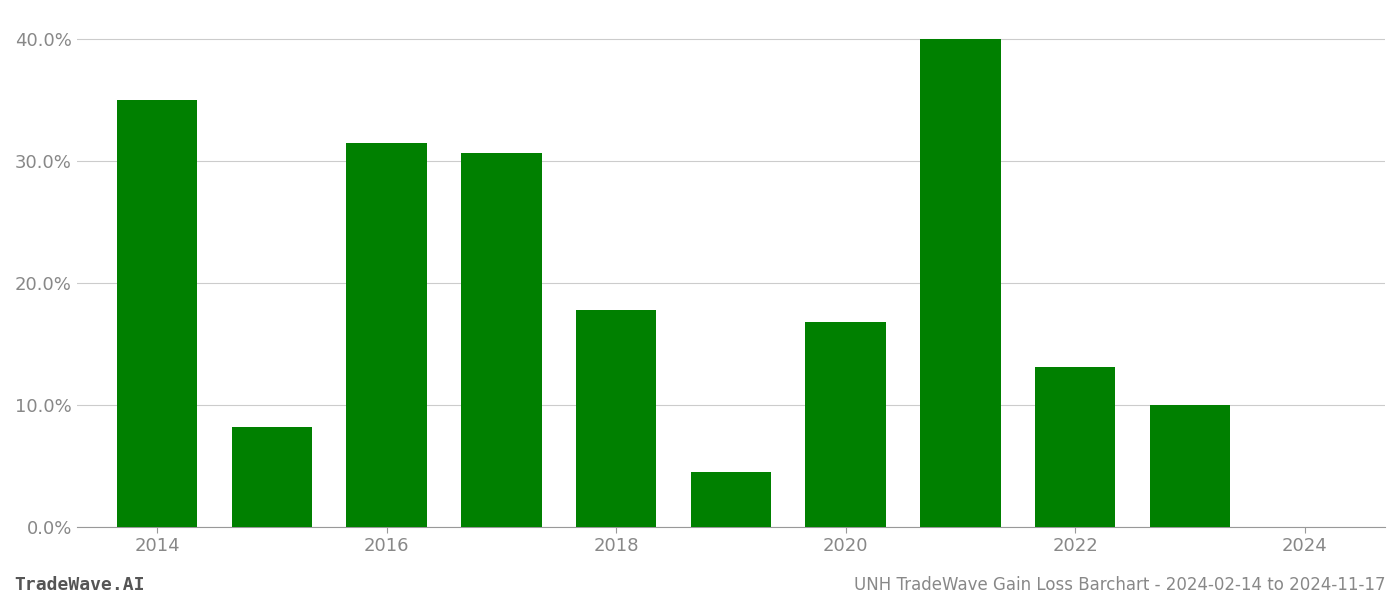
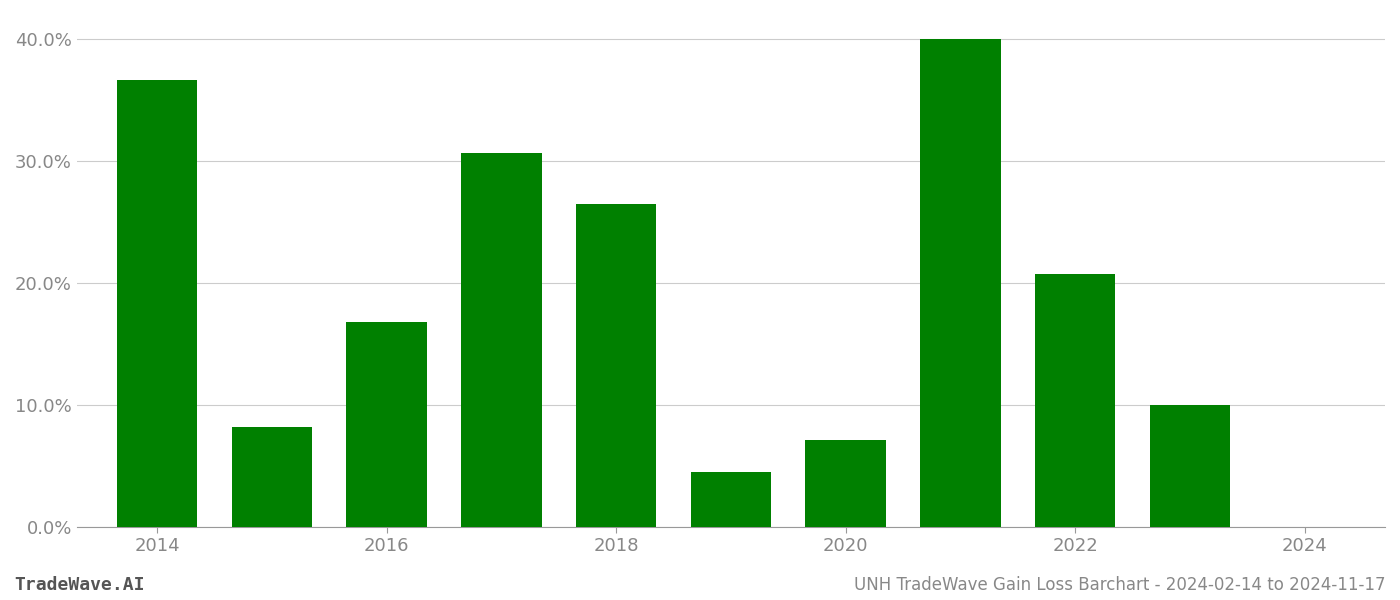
2014: 35.0% -> 36.7%
2016: 31.5% -> 16.8%
2018: 17.8% -> 26.5%
2020: 16.8% -> 7.1%
2022: 13.1% -> 20.7%
